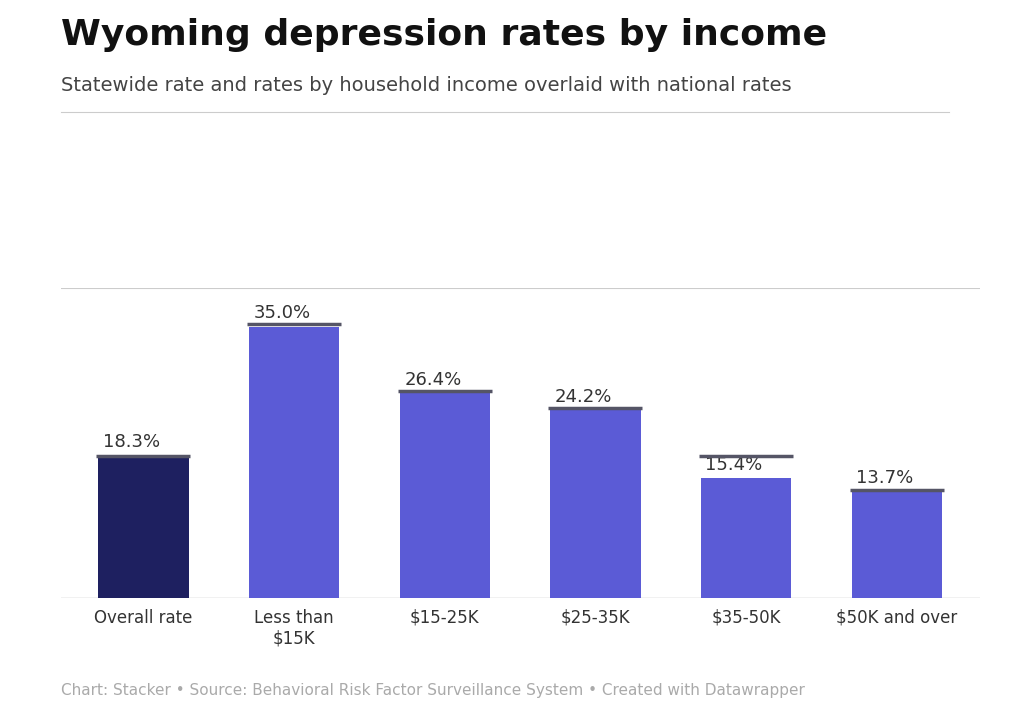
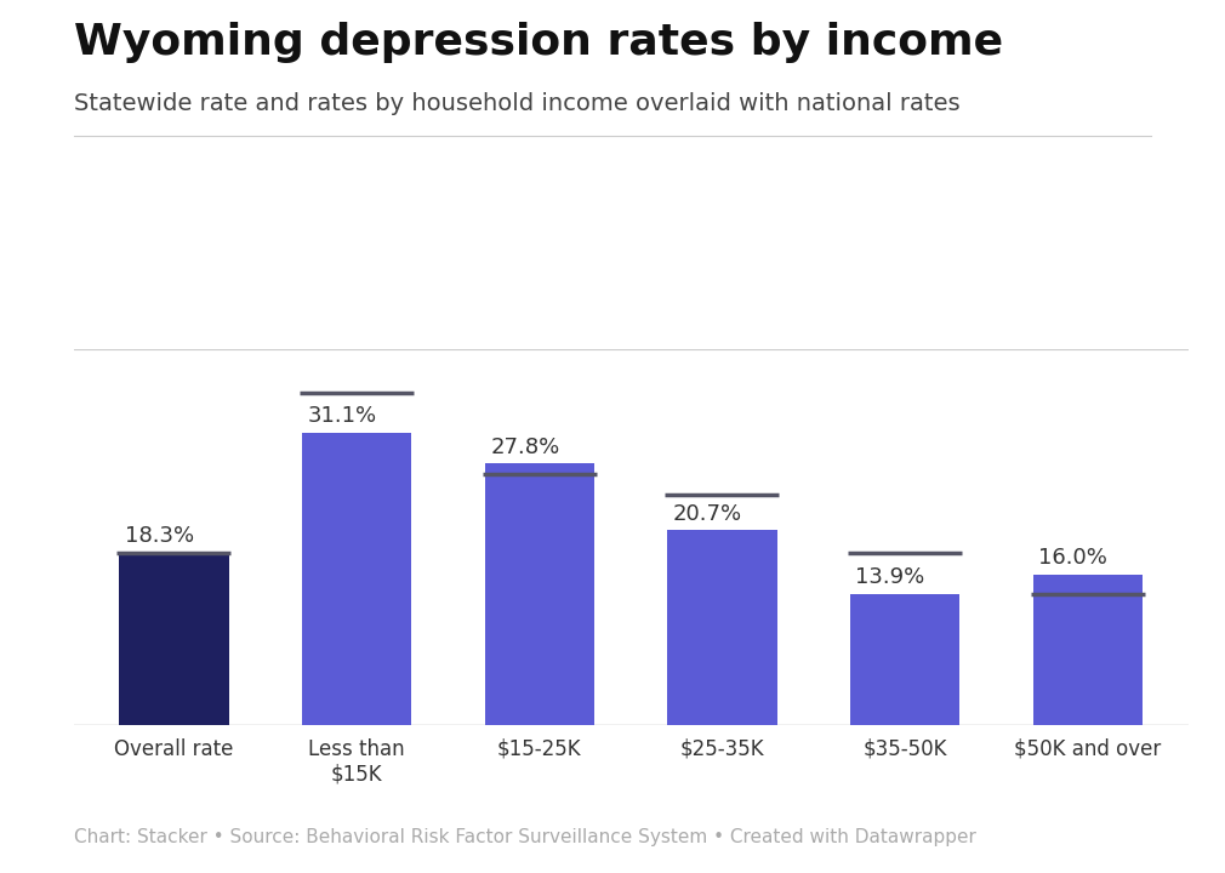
Less than $15K: 35.0% -> 31.1%
$15-25K: 26.4% -> 27.8%
$25-35K: 24.2% -> 20.7%
$35-50K: 15.4% -> 13.9%
$50K and over: 13.7% -> 16.0%
